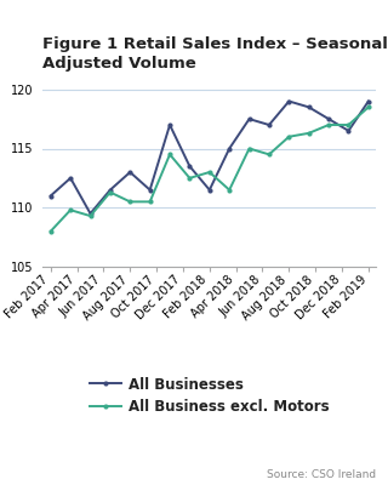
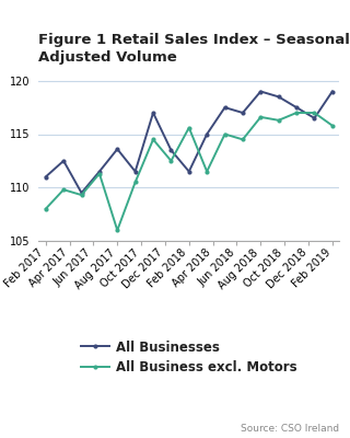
All Businesses/Aug 2017: 113.0 -> 113.6
All Business excl. Motors/Aug 2017: 110.5 -> 106.0
All Business excl. Motors/Feb 2018: 113.0 -> 115.6
All Business excl. Motors/Aug 2018: 116.0 -> 116.6
All Business excl. Motors/Feb 2019: 118.5 -> 115.8
